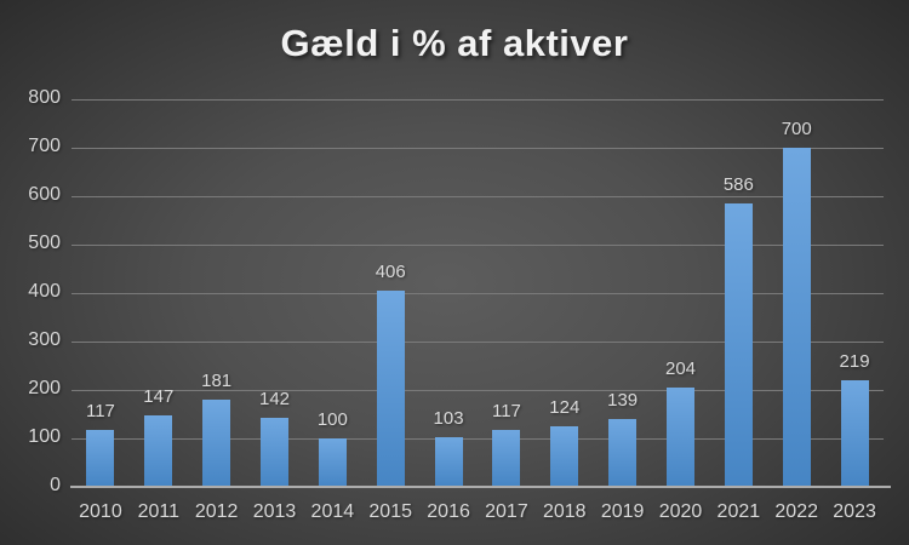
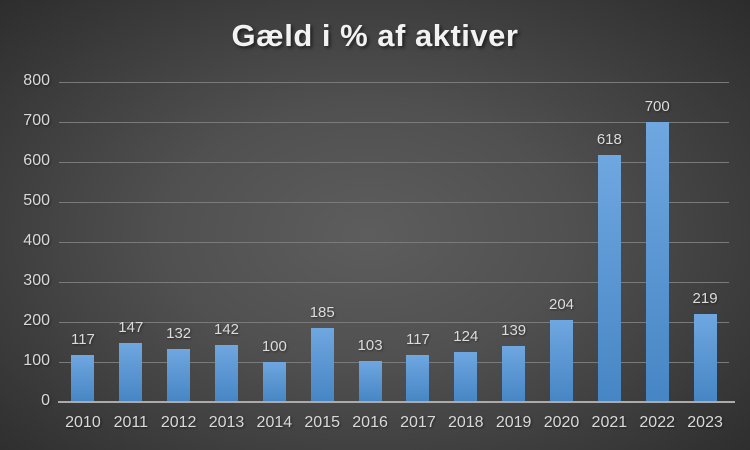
2012: 181 -> 132
2015: 406 -> 185
2021: 586 -> 618
